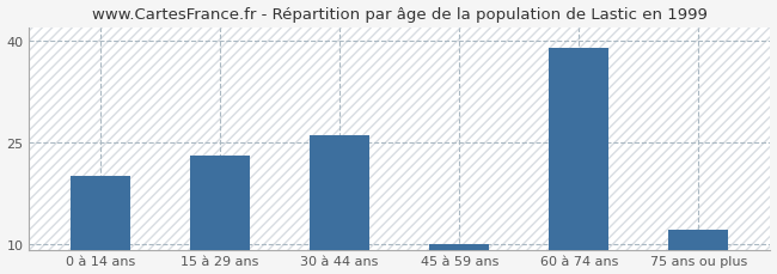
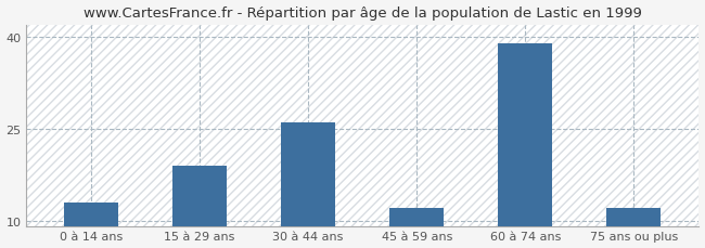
0 à 14 ans: 20 -> 13
15 à 29 ans: 23 -> 19
45 à 59 ans: 10 -> 12
